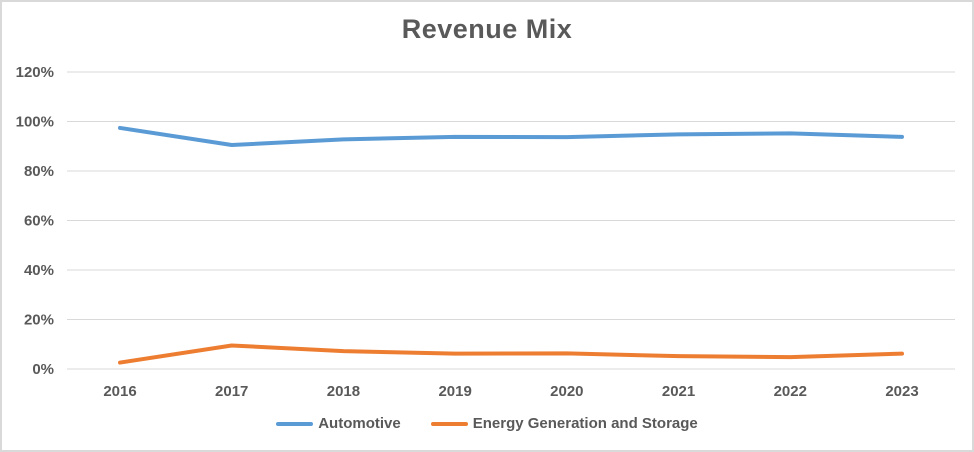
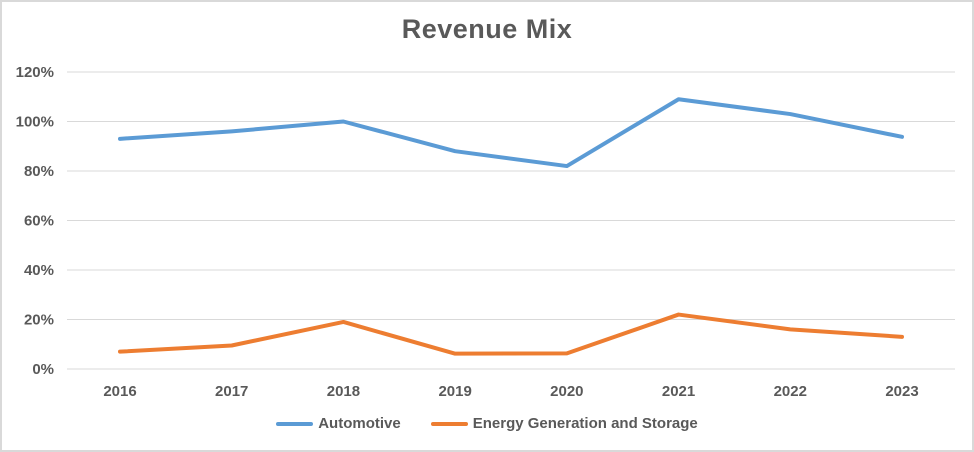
Automotive/2016: 97% -> 93%
Energy Generation and Storage/2016: 3% -> 7%
Automotive/2017: 90% -> 96%
Automotive/2018: 93% -> 100%
Energy Generation and Storage/2018: 7% -> 19%
Automotive/2019: 94% -> 88%
Automotive/2020: 94% -> 82%
Automotive/2021: 95% -> 109%
Energy Generation and Storage/2021: 5% -> 22%
Automotive/2022: 95% -> 103%
Energy Generation and Storage/2022: 5% -> 16%
Energy Generation and Storage/2023: 6% -> 13%
